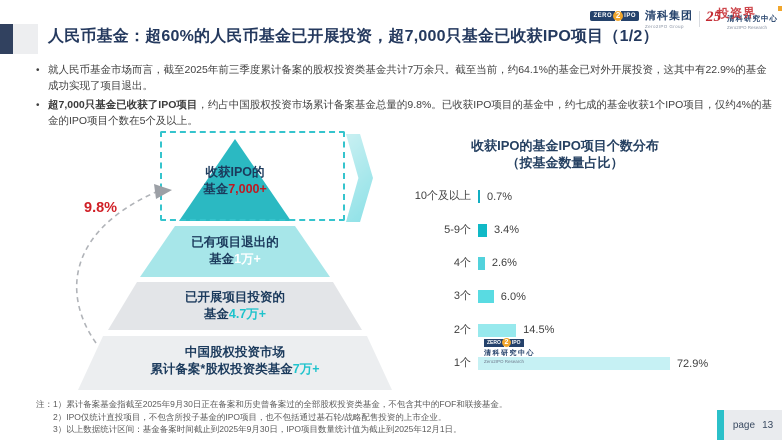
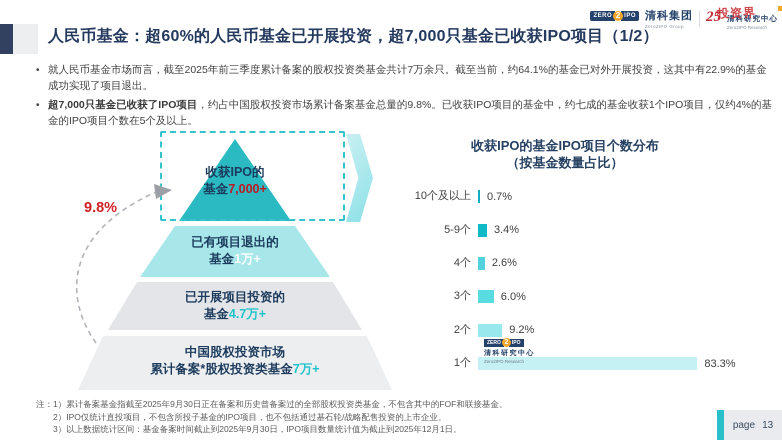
2个: 14.5% -> 9.2%
1个: 72.9% -> 83.3%
